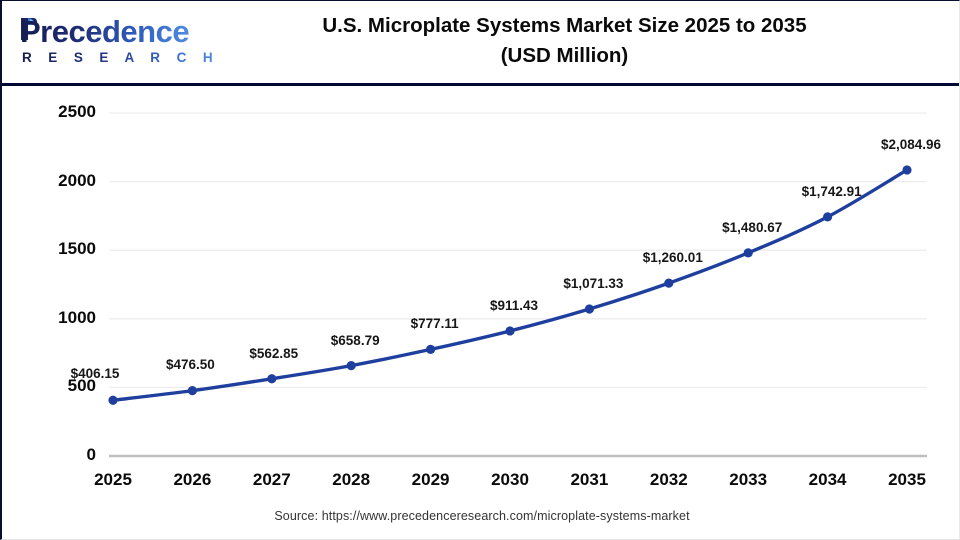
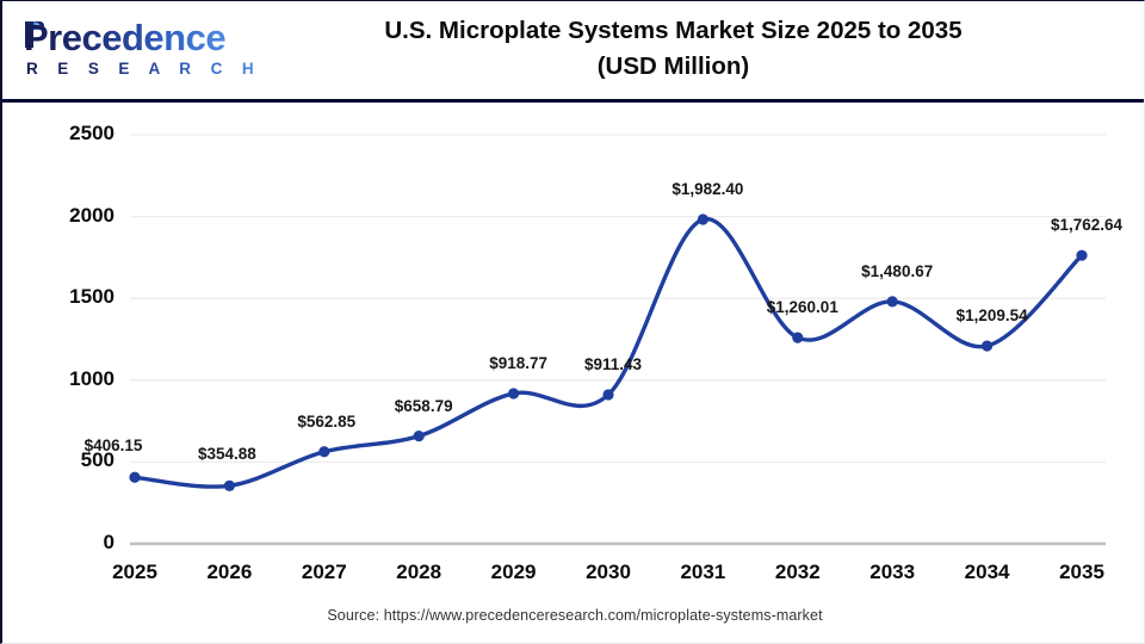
2026: $476.50 -> $354.88
2029: $777.11 -> $918.77
2031: $1,071.33 -> $1,982.40
2034: $1,742.91 -> $1,209.54
2035: $2,084.96 -> $1,762.64
